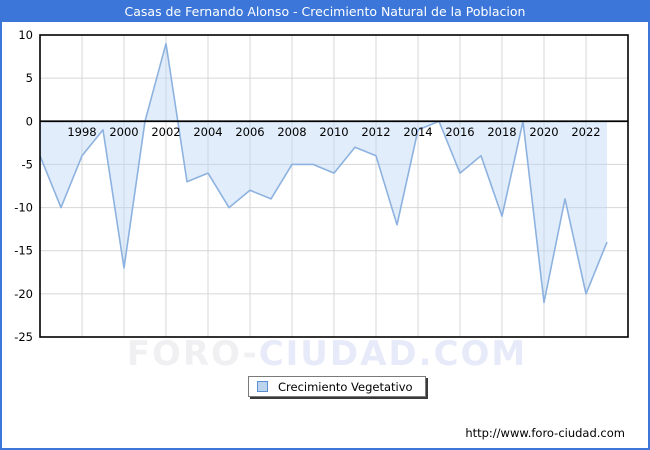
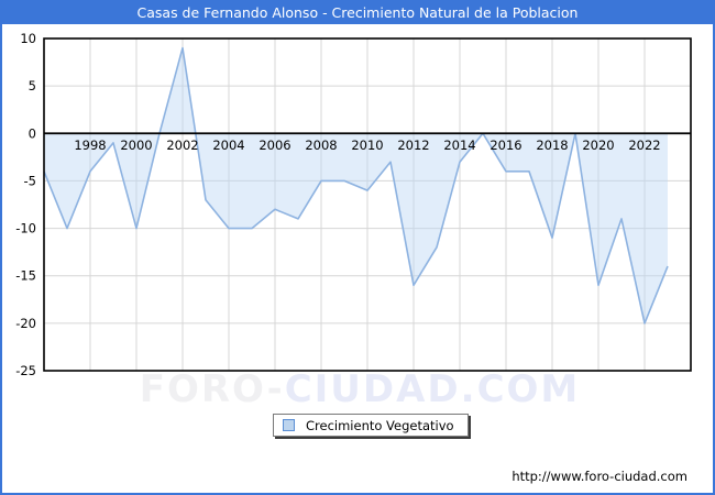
2000: -17 -> -10
2004: -6 -> -10
2012: -4 -> -16
2014: -1 -> -3
2016: -6 -> -4
2020: -21 -> -16
